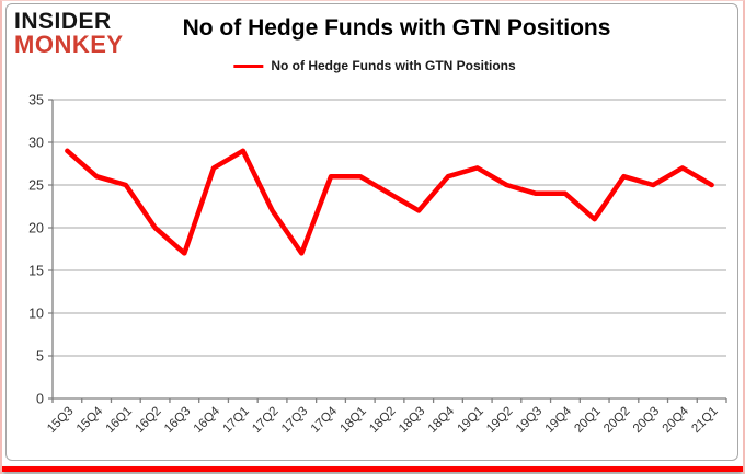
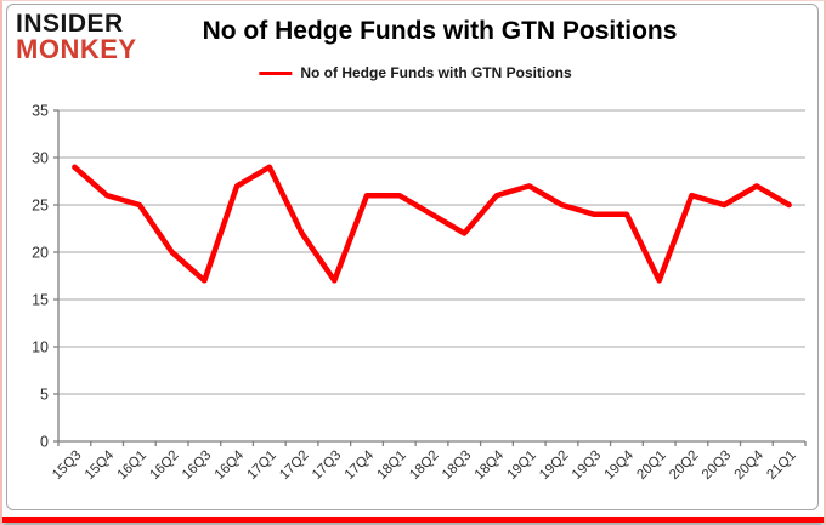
20Q1: 21 -> 17
